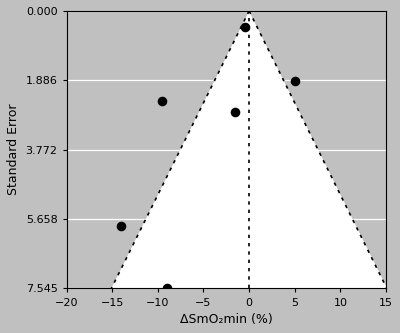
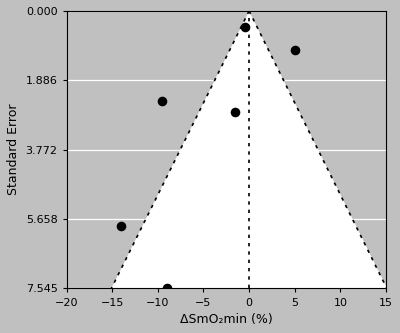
5: 1.90 -> 1.05
